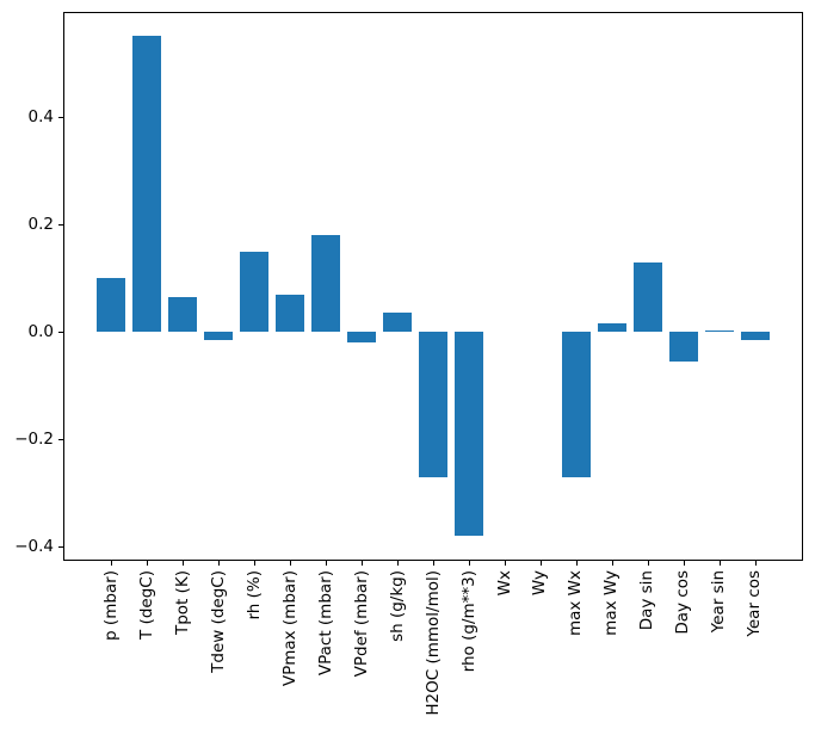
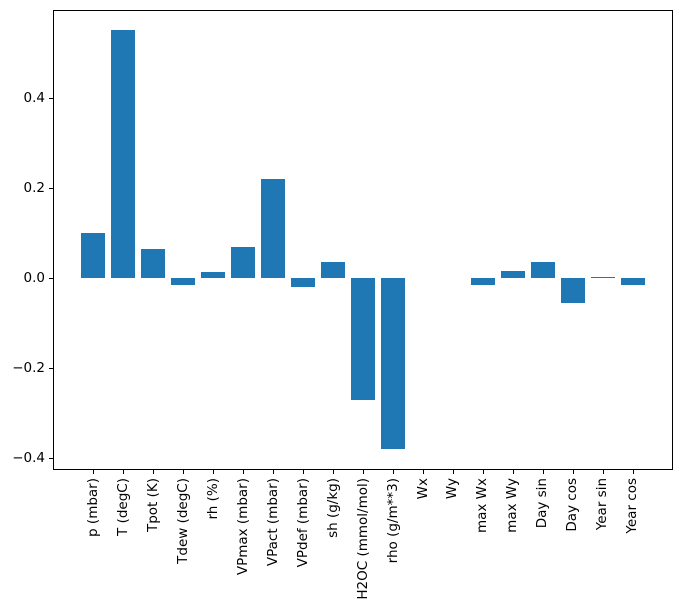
rh (%): 0.15 -> 0.01
VPact (mbar): 0.18 -> 0.22
max Wx: -0.27 -> -0.02
Day sin: 0.13 -> 0.04
